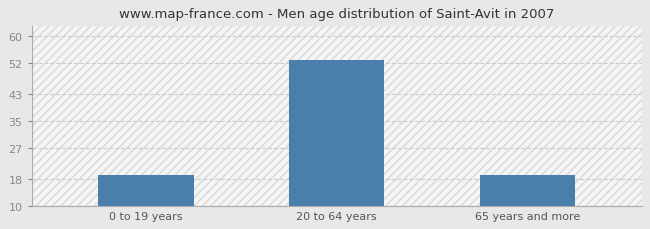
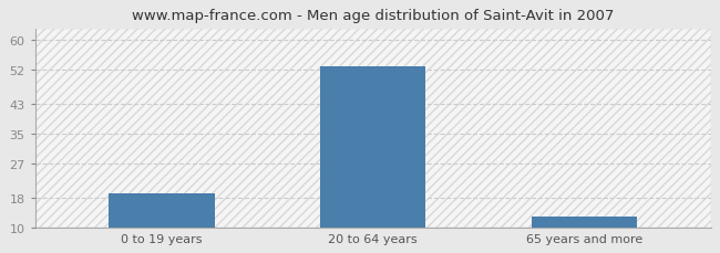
65 years and more: 19 -> 13
